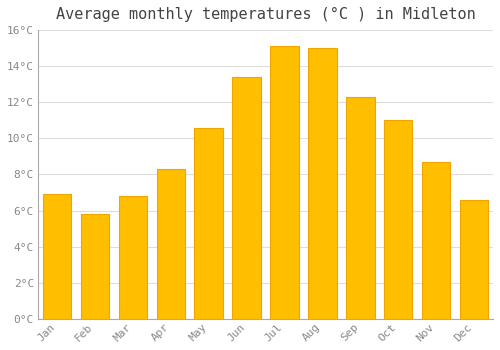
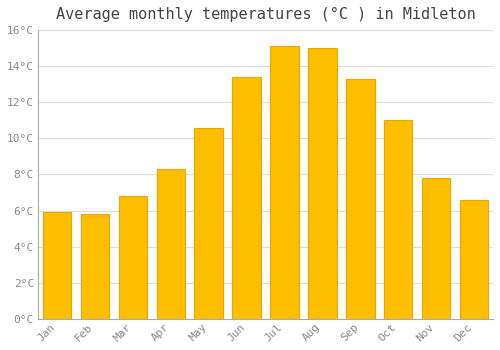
Jan: 6.9°C -> 5.9°C
Sep: 12.3°C -> 13.3°C
Nov: 8.7°C -> 7.8°C
